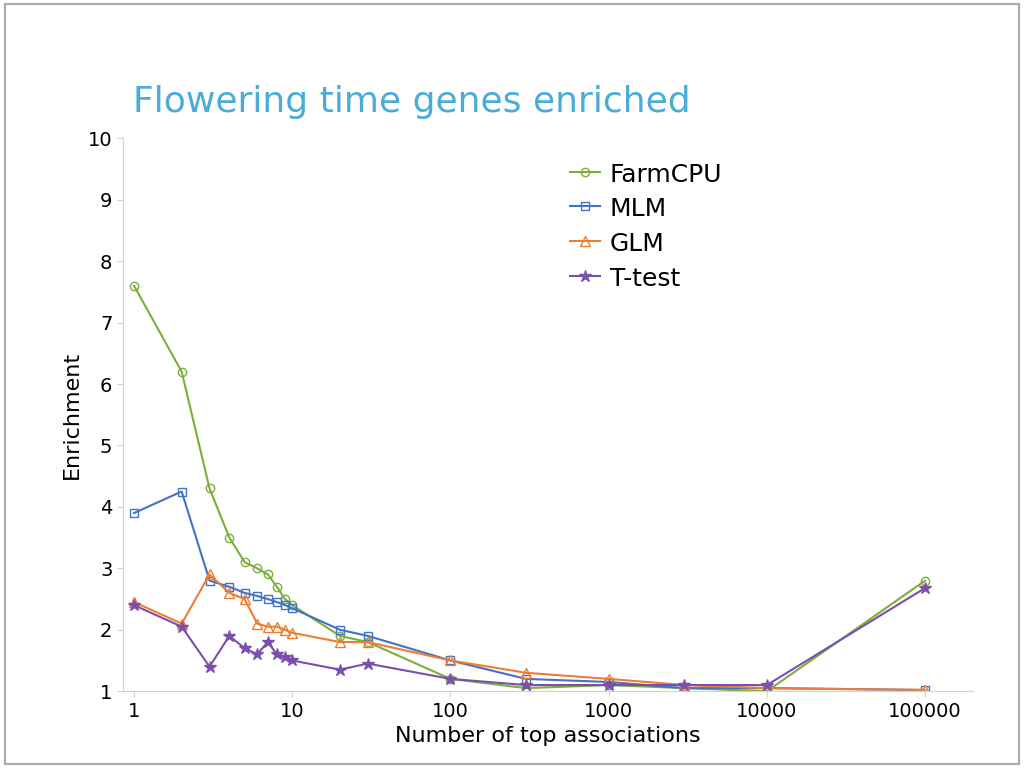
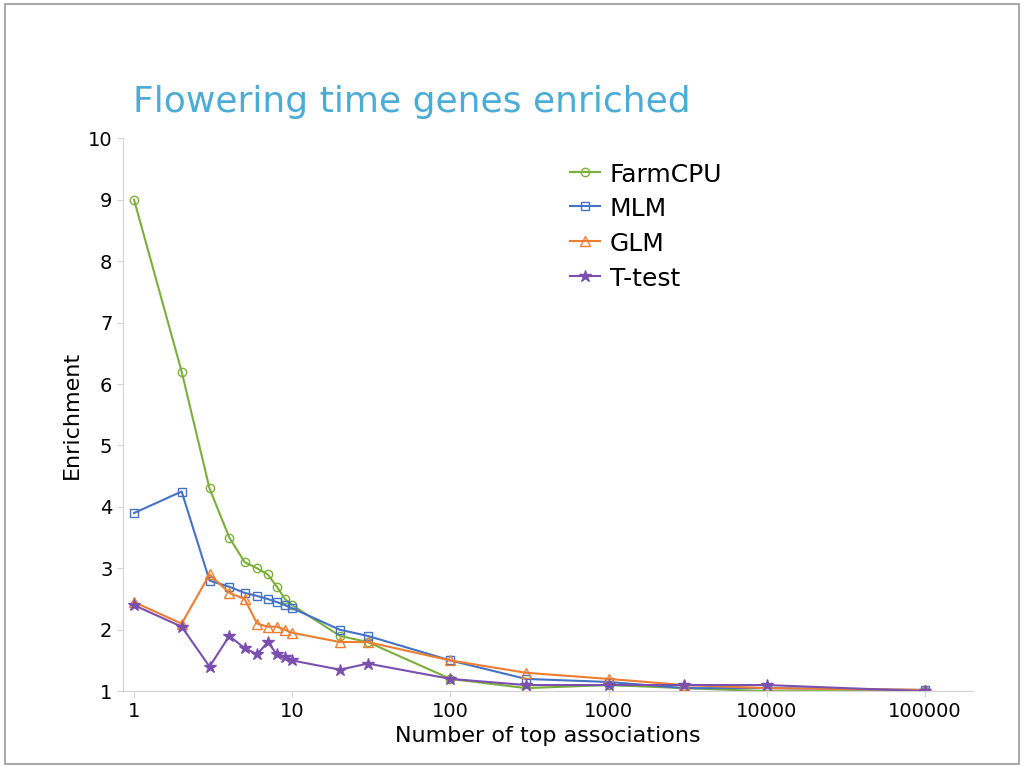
FarmCPU/1: 7.60 -> 9.00
FarmCPU/100000: 2.80 -> 1.00
T-test/100000: 2.68 -> 1.00
